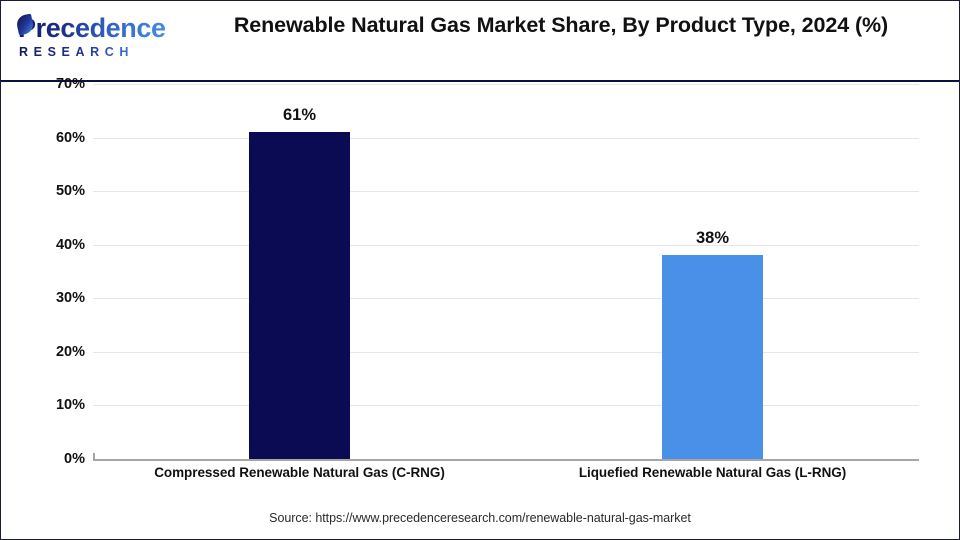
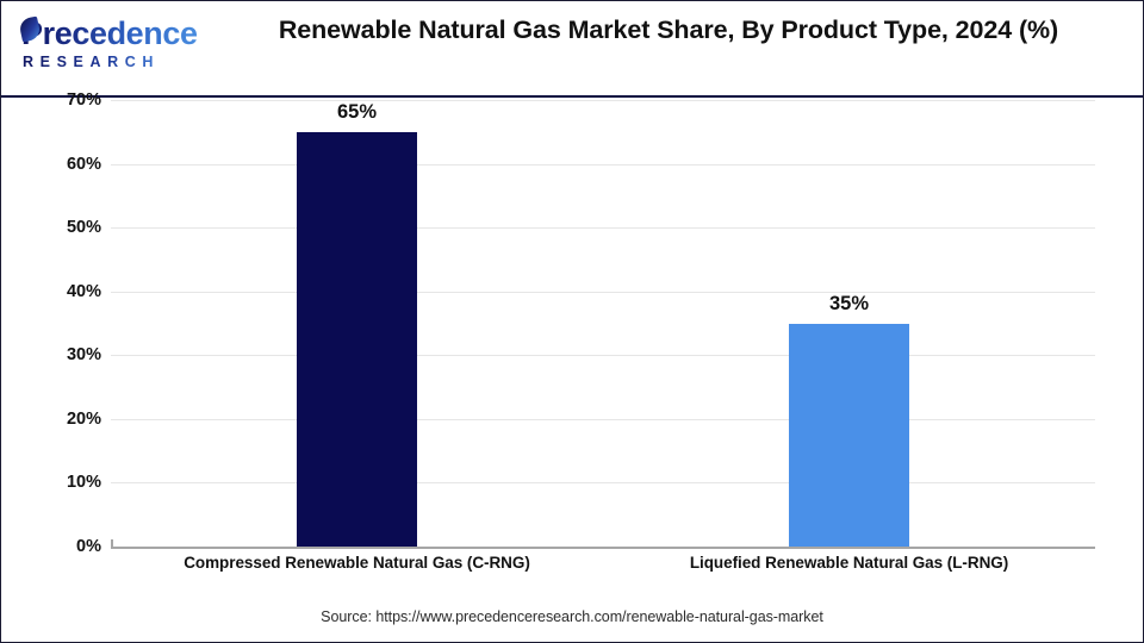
Compressed Renewable Natural Gas (C-RNG): 61% -> 65%
Liquefied Renewable Natural Gas (L-RNG): 38% -> 35%
